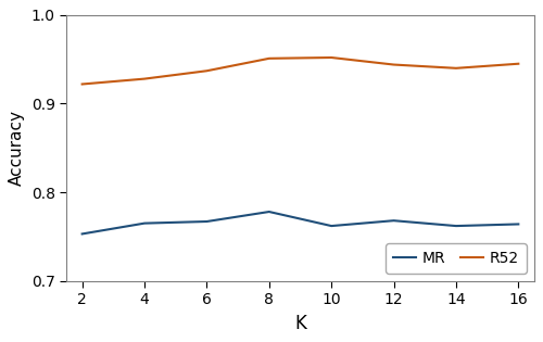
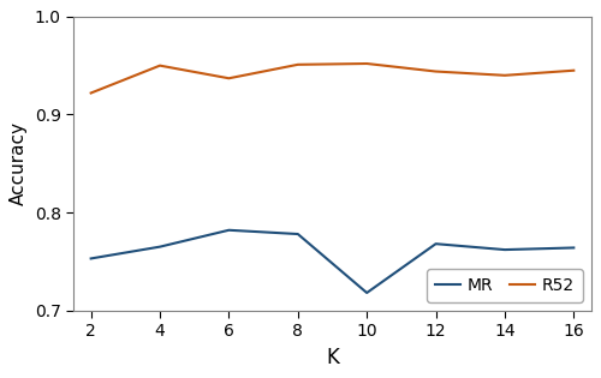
R52/4: 0.928 -> 0.950
MR/6: 0.767 -> 0.782
MR/10: 0.762 -> 0.718
